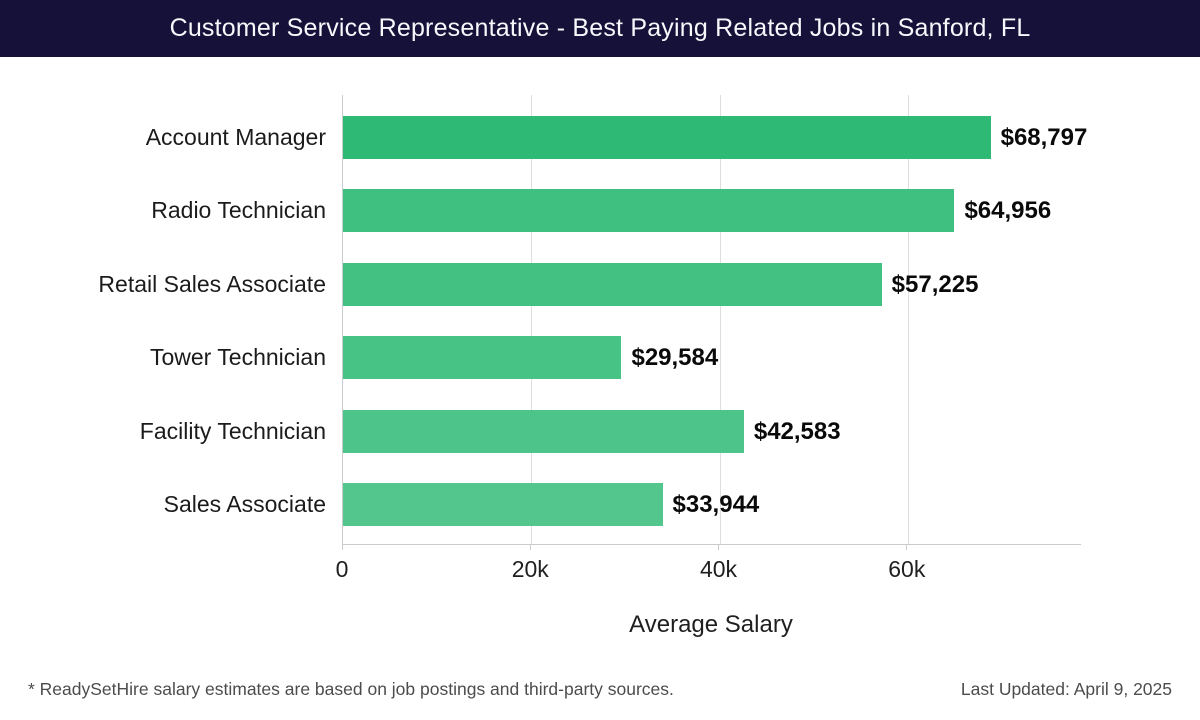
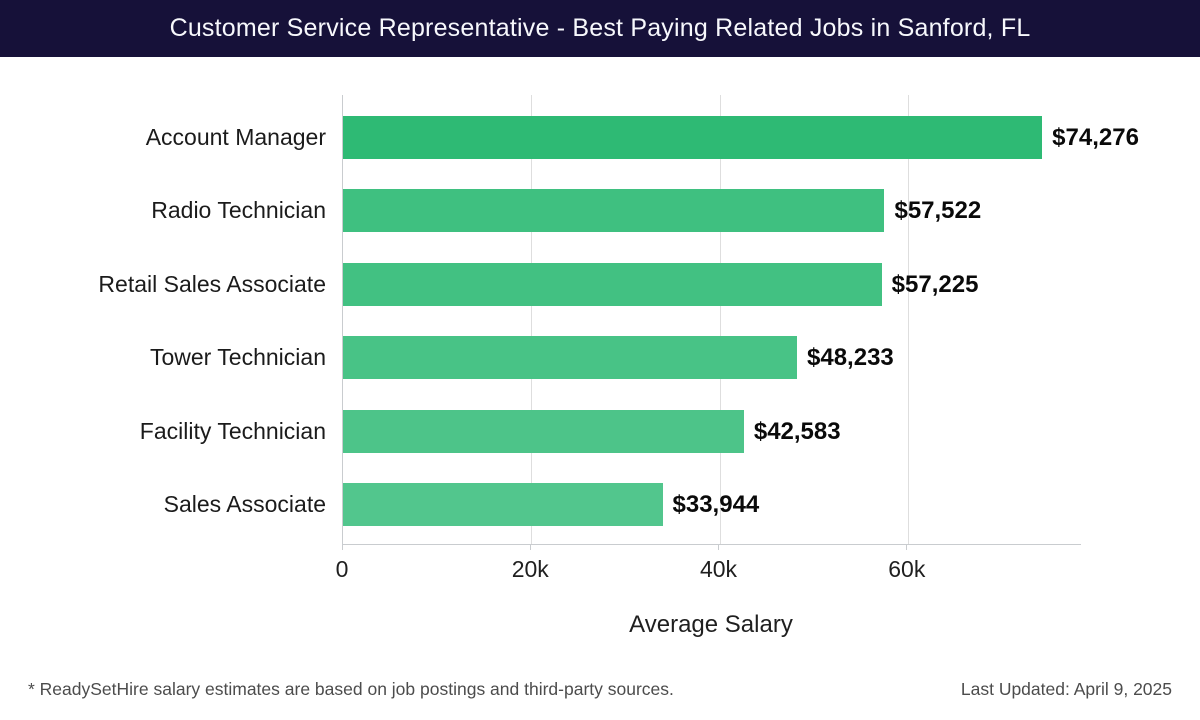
Account Manager: $68,797 -> $74,276
Radio Technician: $64,956 -> $57,522
Tower Technician: $29,584 -> $48,233
